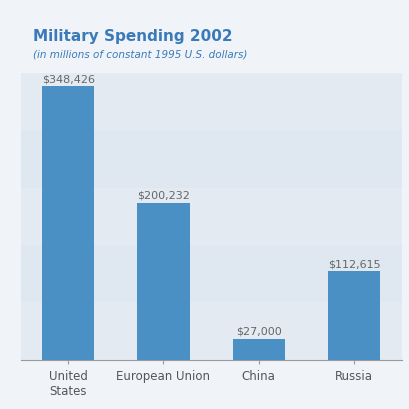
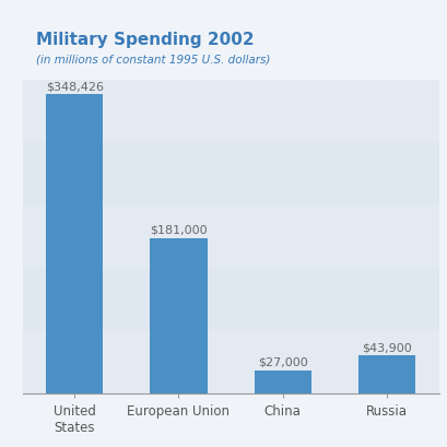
European Union: $200,232 -> $181,000
Russia: $112,615 -> $43,900
